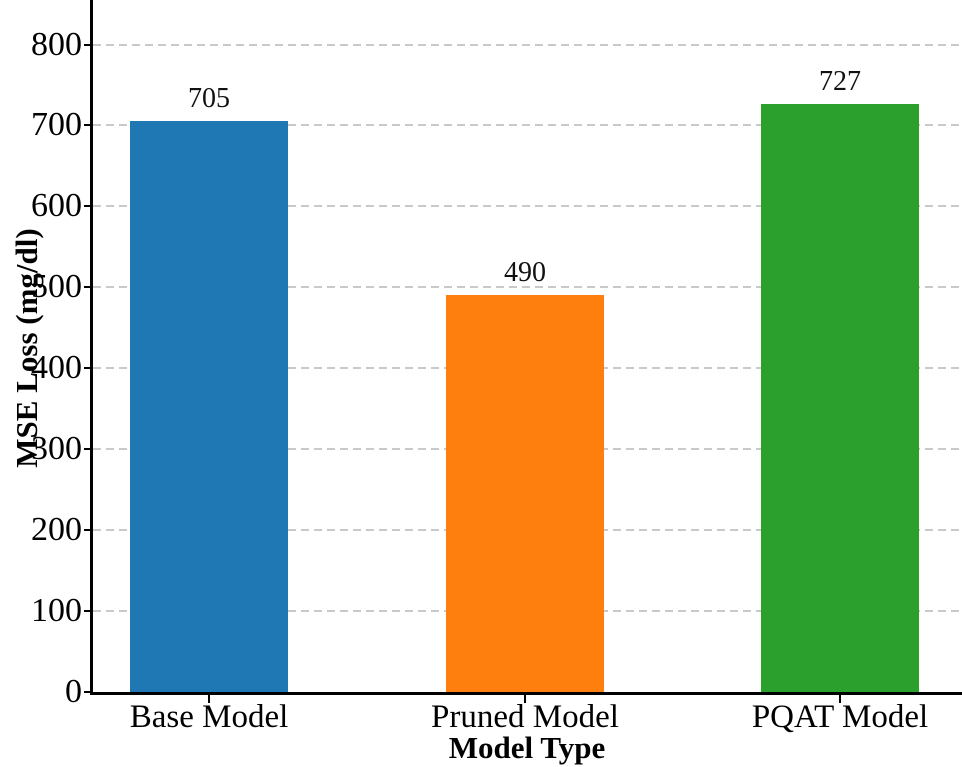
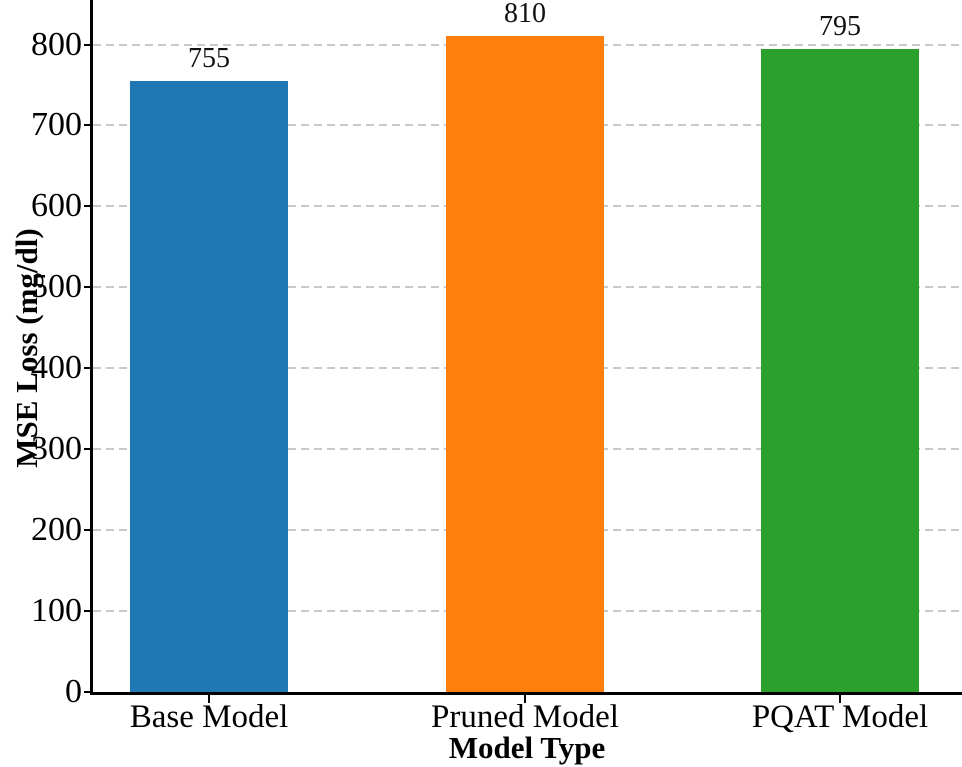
Base Model: 705 -> 755
Pruned Model: 490 -> 810
PQAT Model: 727 -> 795
